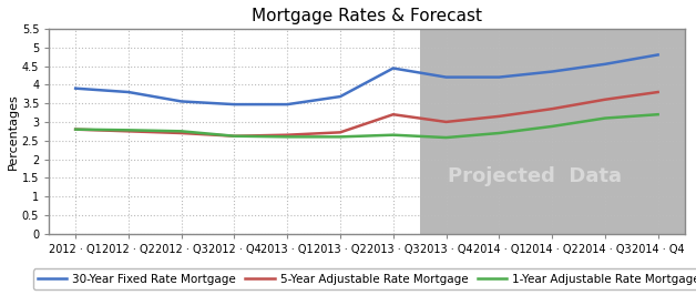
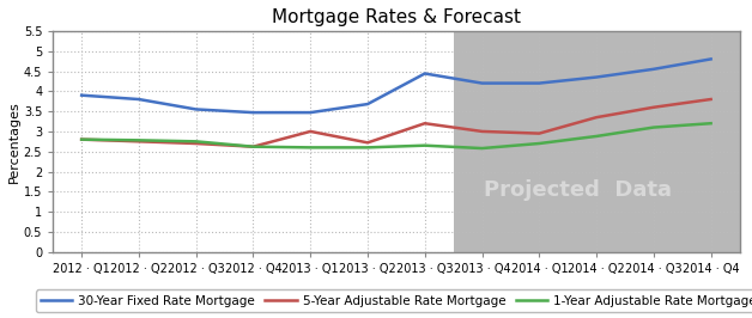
5-Year Adjustable Rate Mortgage/2013 · Q1: 2.65 -> 3.00
5-Year Adjustable Rate Mortgage/2014 · Q1: 3.15 -> 2.95
